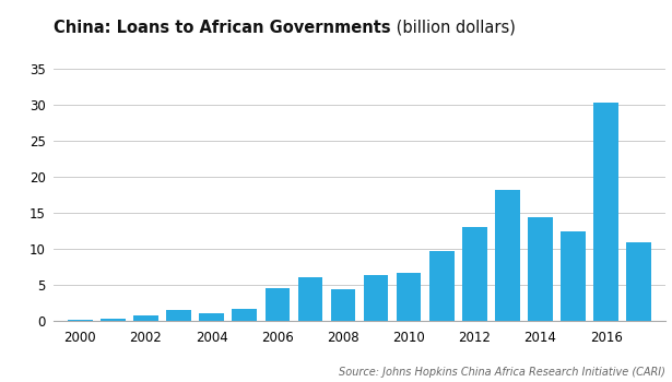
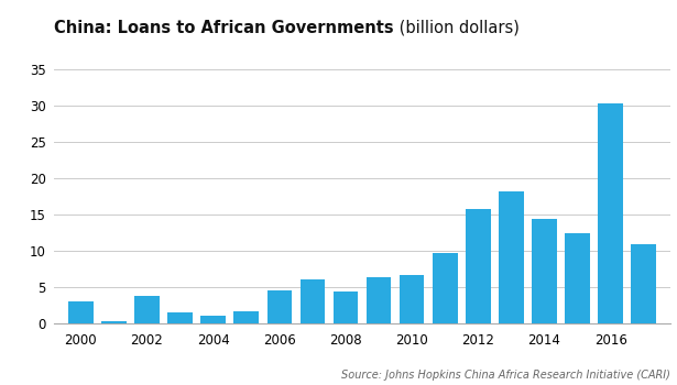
2000: 0.1 -> 3.0
2002: 0.7 -> 3.8
2012: 13.0 -> 15.8
